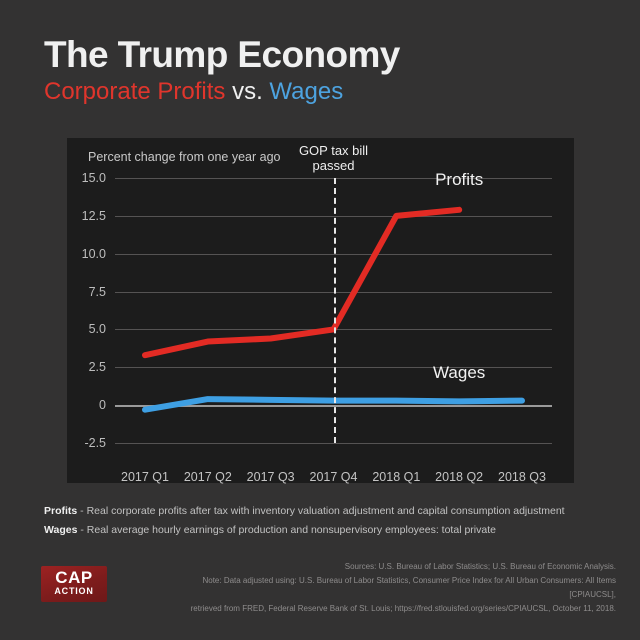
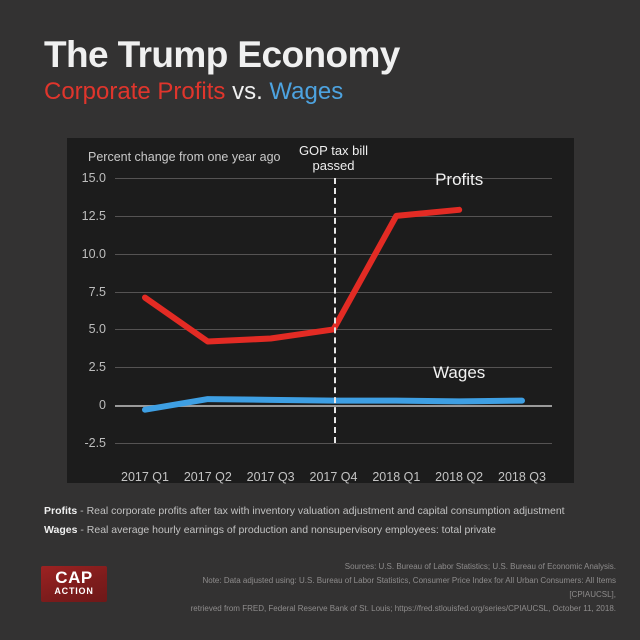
Profits/2017 Q1: 3.3 -> 7.1
